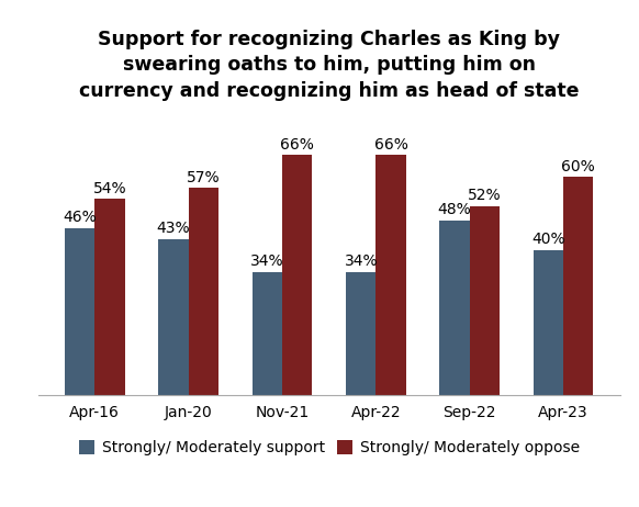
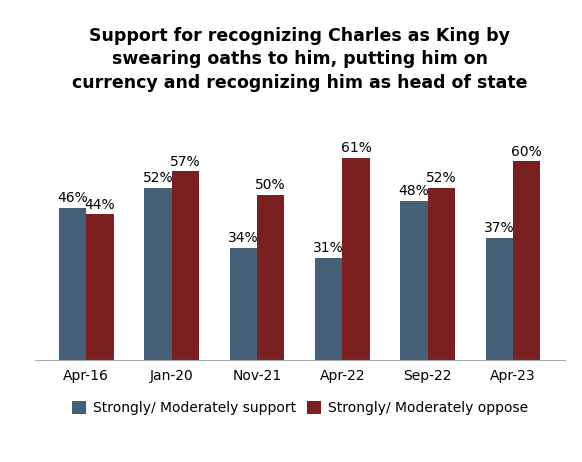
Strongly/ Moderately oppose/Apr-16: 54% -> 44%
Strongly/ Moderately support/Jan-20: 43% -> 52%
Strongly/ Moderately oppose/Nov-21: 66% -> 50%
Strongly/ Moderately support/Apr-22: 34% -> 31%
Strongly/ Moderately oppose/Apr-22: 66% -> 61%
Strongly/ Moderately support/Apr-23: 40% -> 37%
